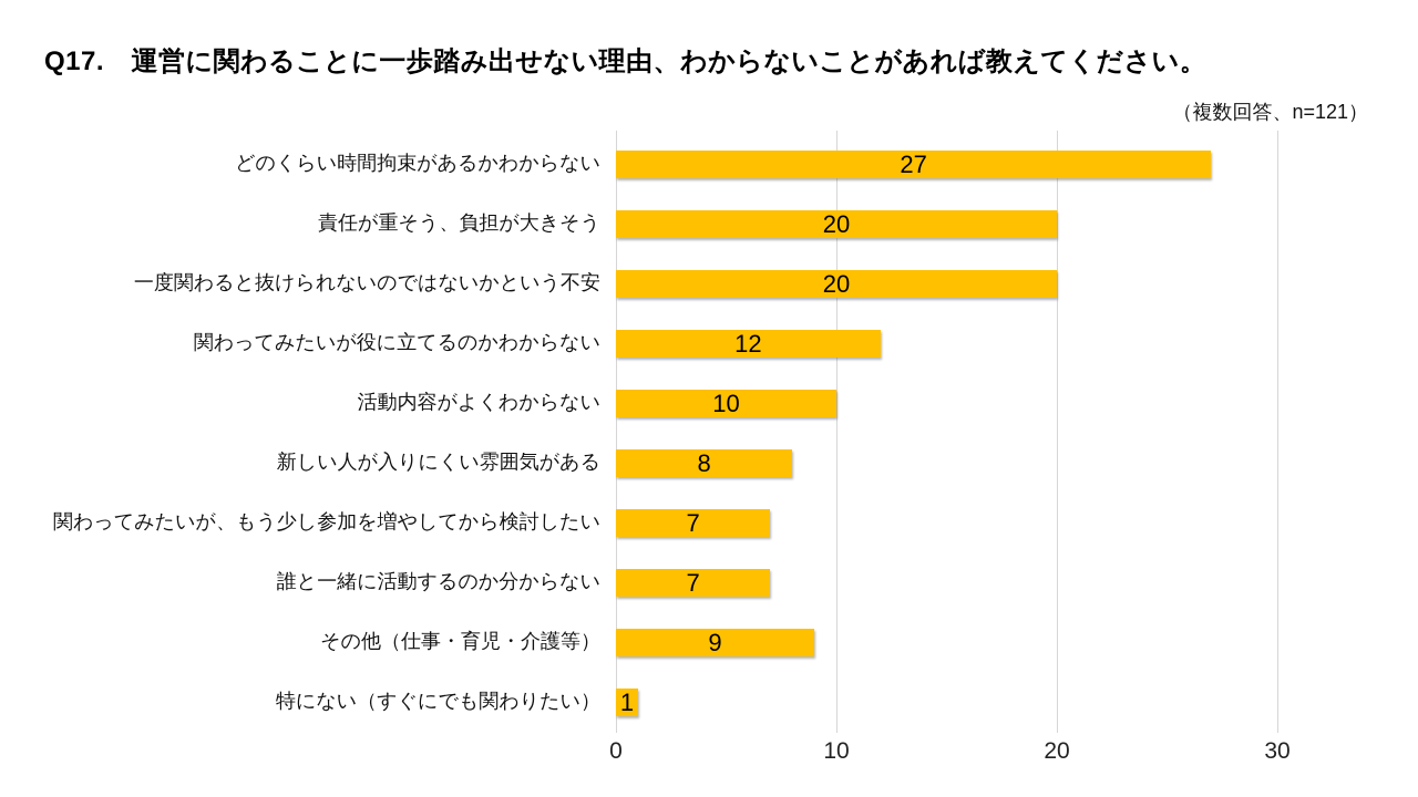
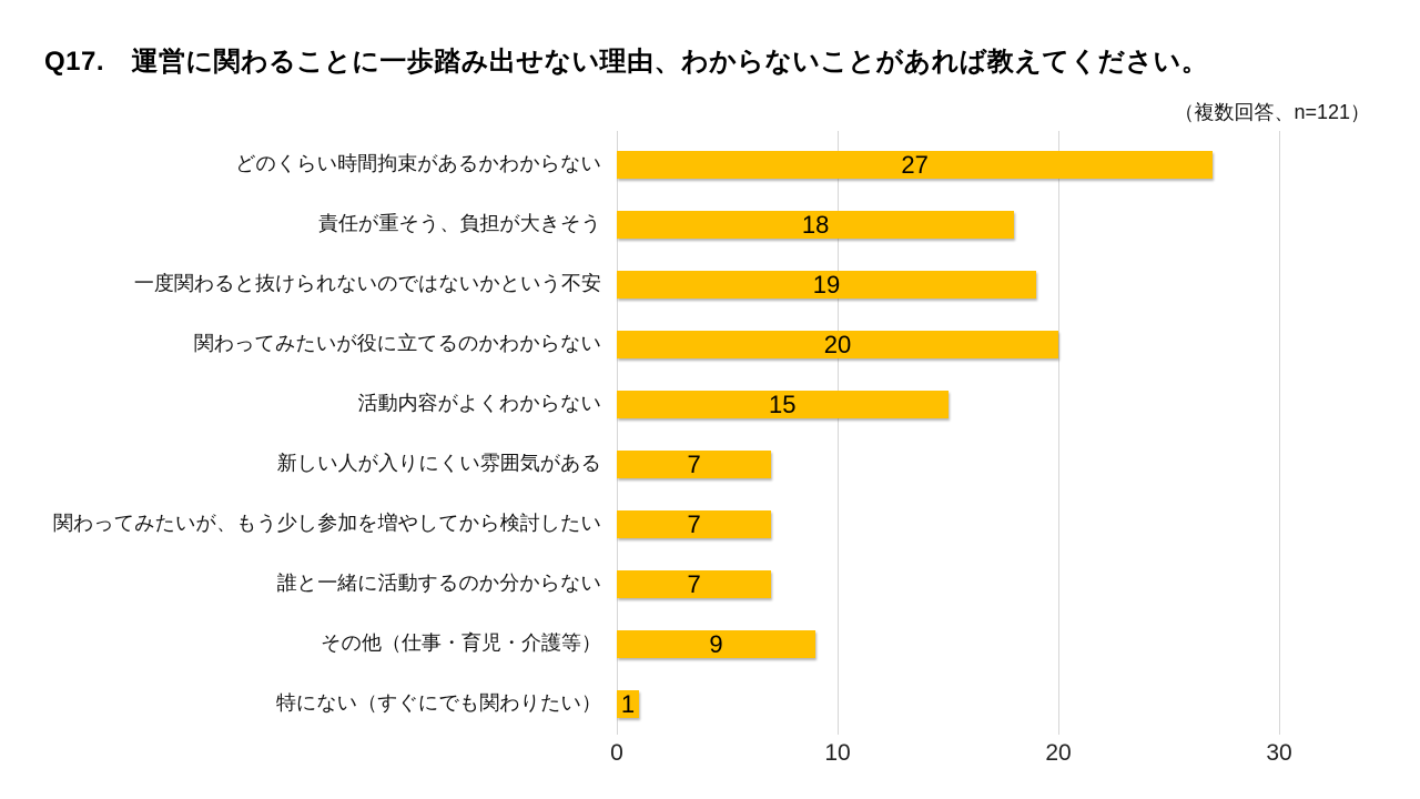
責任が重そう、負担が大きそう: 20 -> 18
一度関わると抜けられないのではないかという不安: 20 -> 19
関わってみたいが役に立てるのかわからない: 12 -> 20
活動内容がよくわからない: 10 -> 15
新しい人が入りにくい雰囲気がある: 8 -> 7
